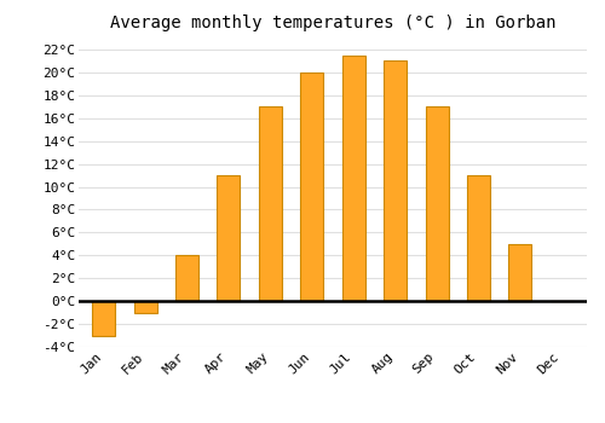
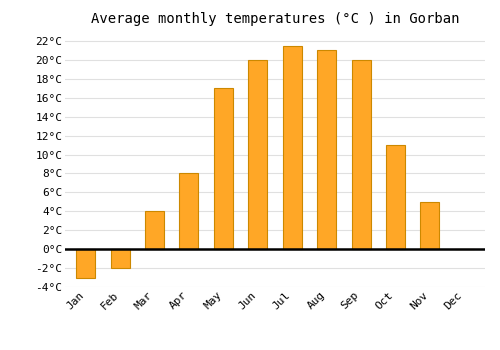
Feb: -1.0°C -> -2.0°C
Apr: 11.0°C -> 8.0°C
Sep: 17.0°C -> 20.0°C
